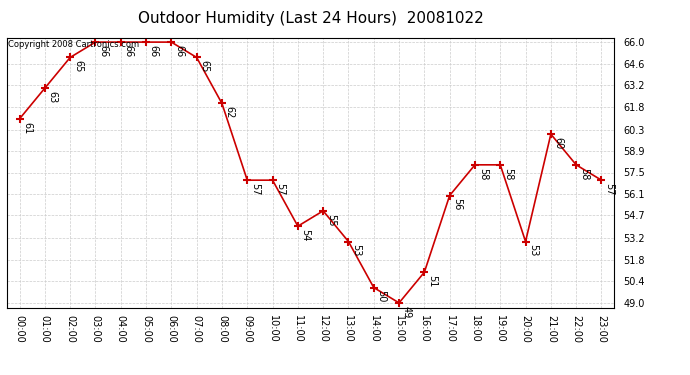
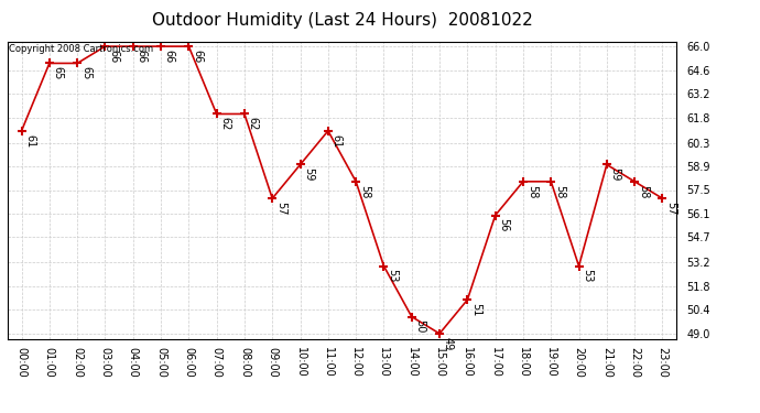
01:00: 63 -> 65
07:00: 65 -> 62
10:00: 57 -> 59
11:00: 54 -> 61
12:00: 55 -> 58
21:00: 60 -> 59
